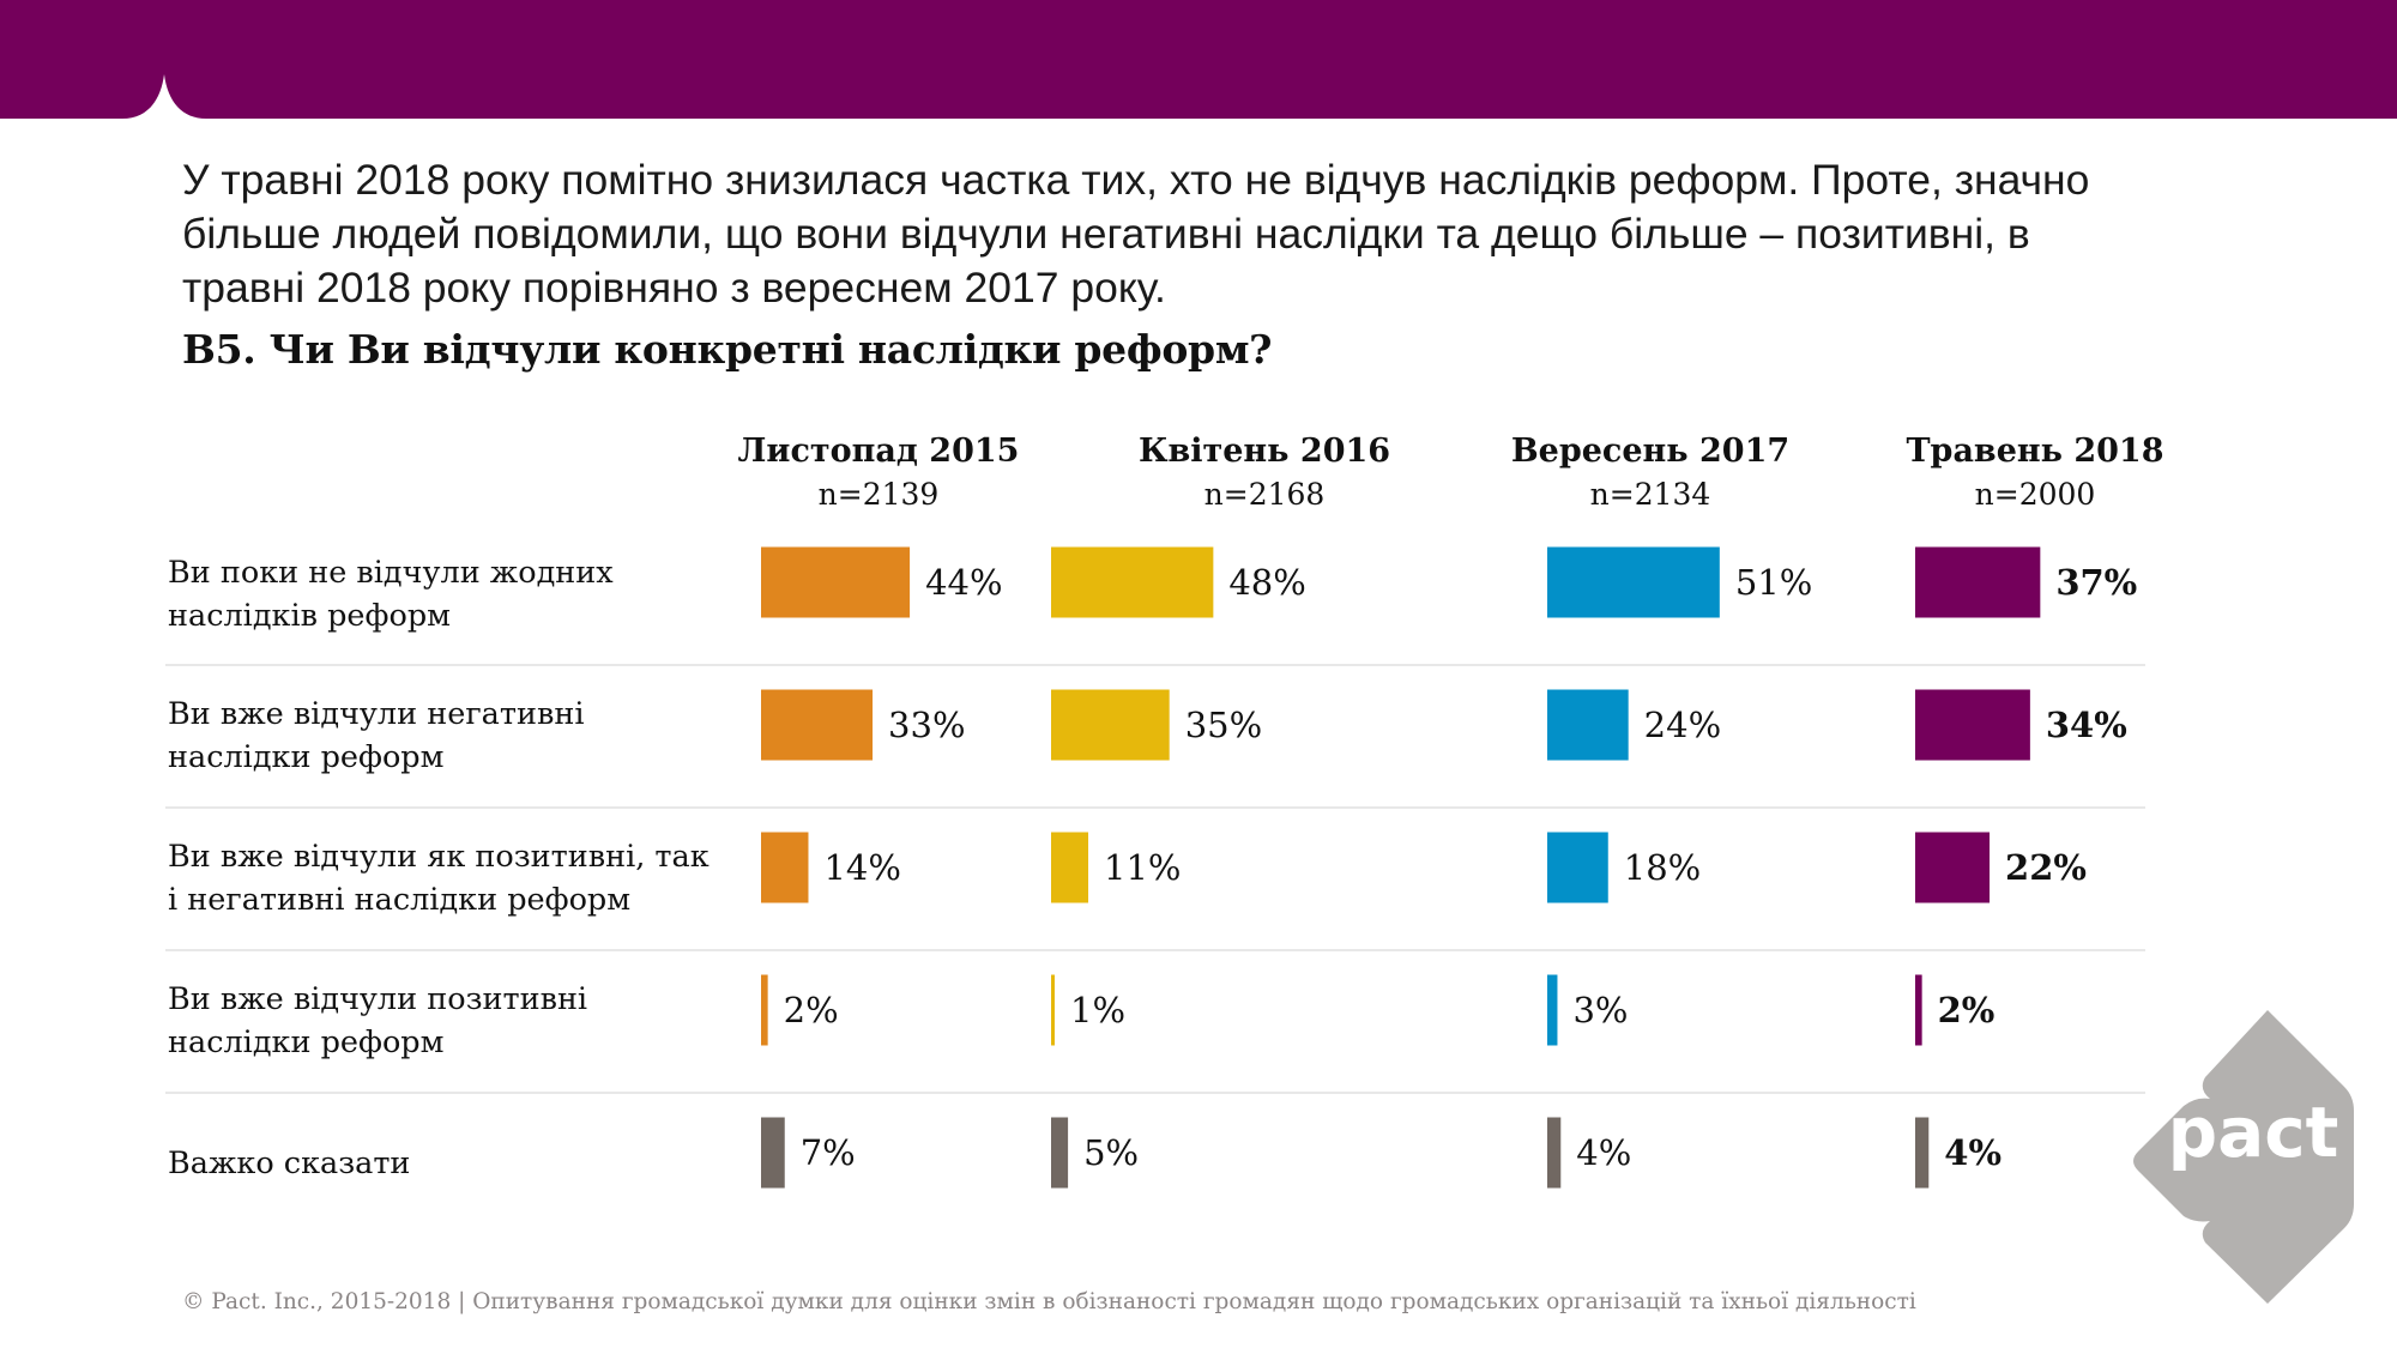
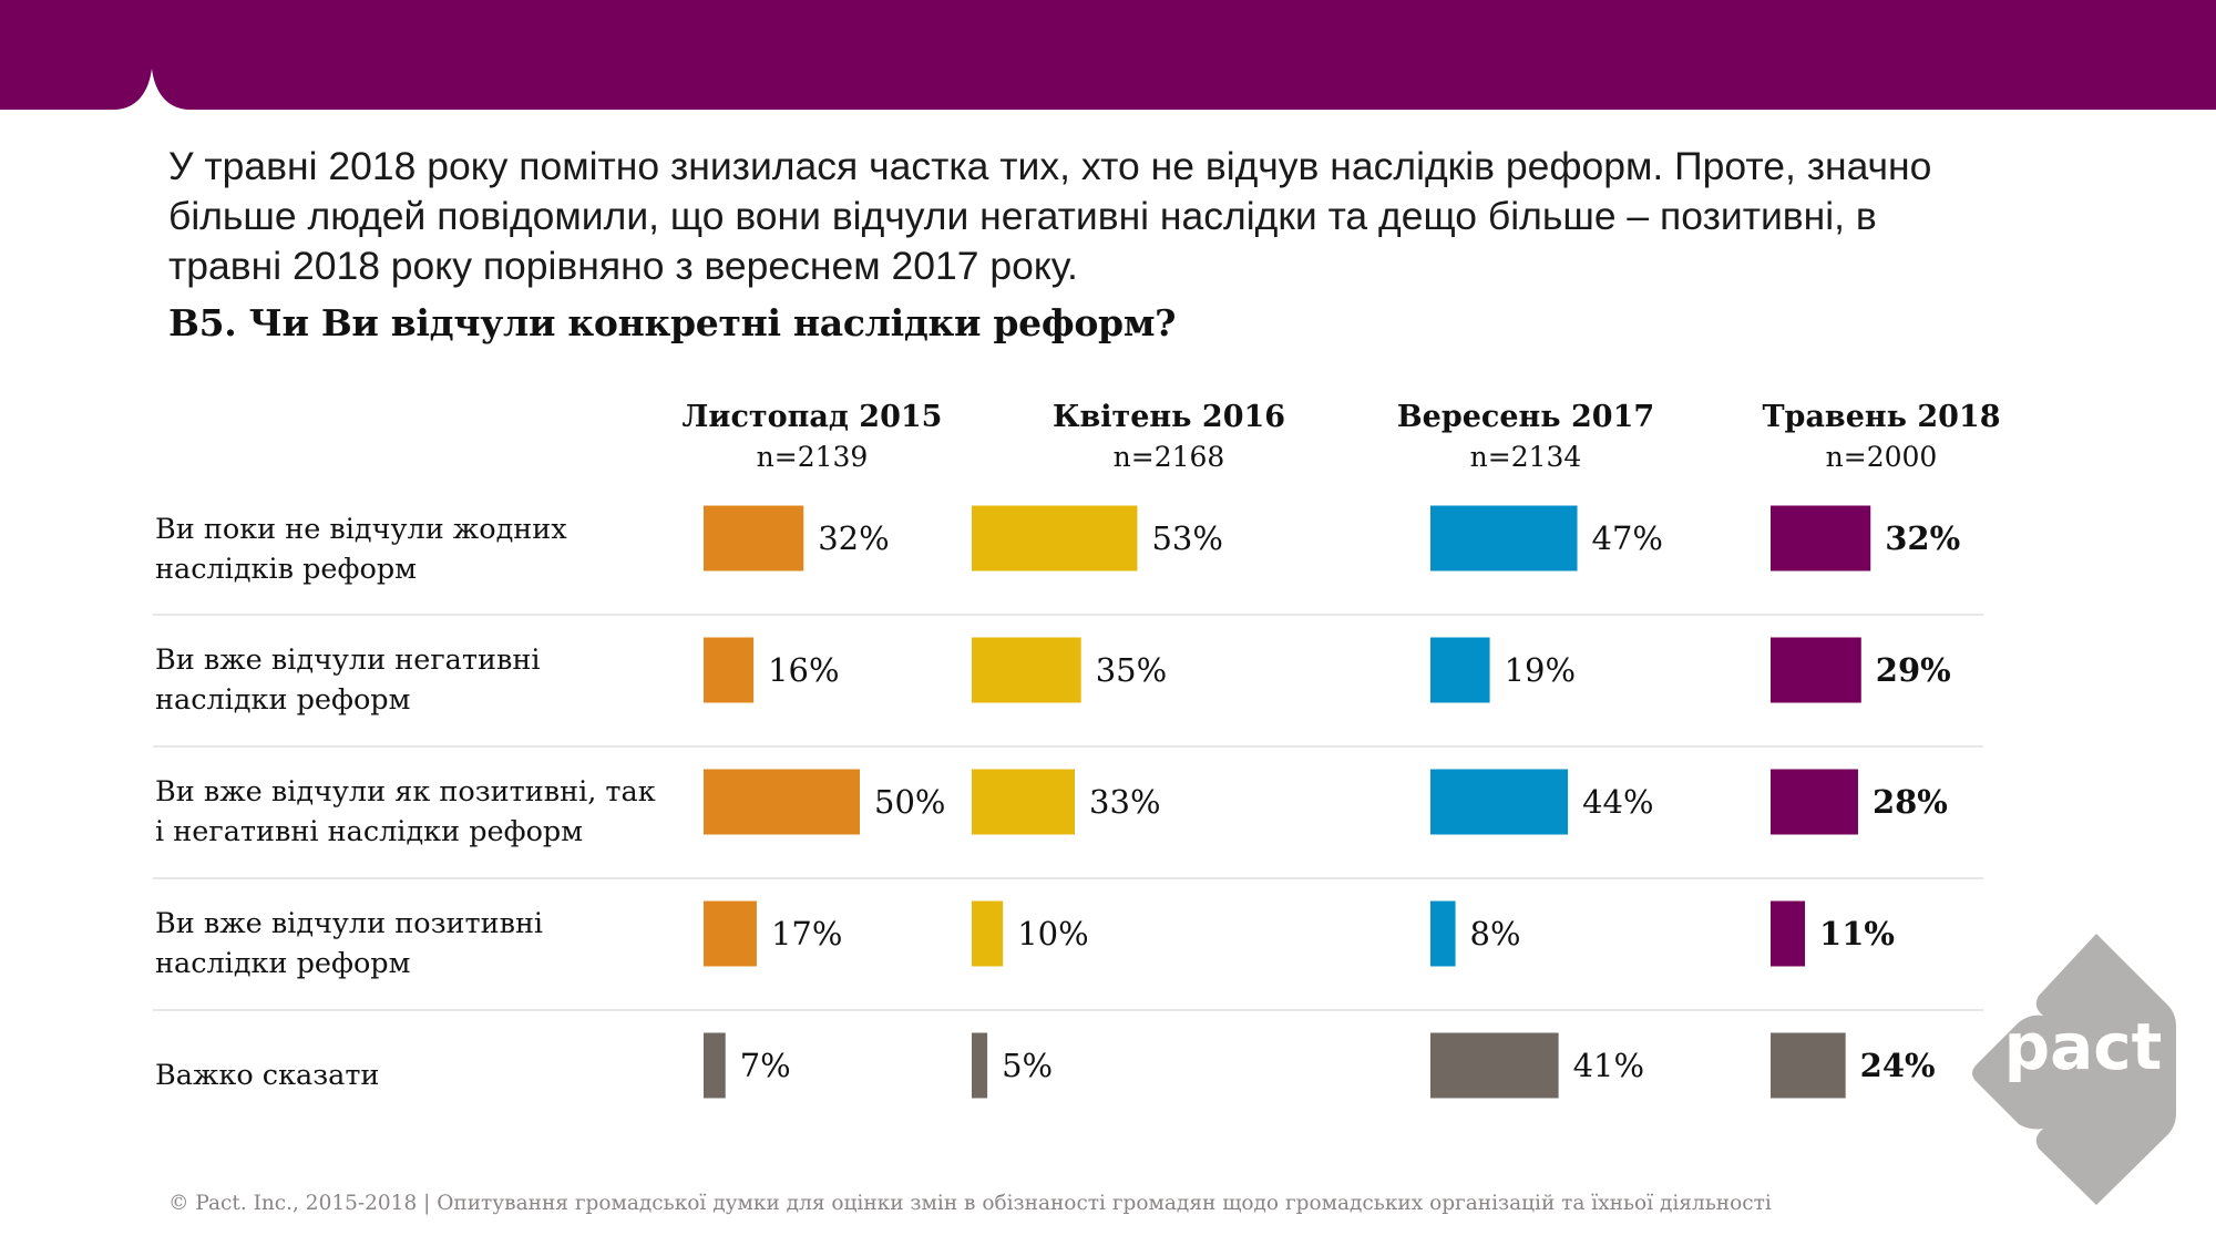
Листопад 2015/Ви поки не відчули жодних наслідків реформ: 44% -> 32%
Квітень 2016/Ви поки не відчули жодних наслідків реформ: 48% -> 53%
Вересень 2017/Ви поки не відчули жодних наслідків реформ: 51% -> 47%
Травень 2018/Ви поки не відчули жодних наслідків реформ: 37% -> 32%
Листопад 2015/Ви вже відчули негативні наслідки реформ: 33% -> 16%
Вересень 2017/Ви вже відчули негативні наслідки реформ: 24% -> 19%
Травень 2018/Ви вже відчули негативні наслідки реформ: 34% -> 29%
Листопад 2015/Ви вже відчули як позитивні, так і негативні наслідки реформ: 14% -> 50%
Квітень 2016/Ви вже відчули як позитивні, так і негативні наслідки реформ: 11% -> 33%
Вересень 2017/Ви вже відчули як позитивні, так і негативні наслідки реформ: 18% -> 44%
Травень 2018/Ви вже відчули як позитивні, так і негативні наслідки реформ: 22% -> 28%
Листопад 2015/Ви вже відчули позитивні наслідки реформ: 2% -> 17%
Квітень 2016/Ви вже відчули позитивні наслідки реформ: 1% -> 10%
Вересень 2017/Ви вже відчули позитивні наслідки реформ: 3% -> 8%
Травень 2018/Ви вже відчули позитивні наслідки реформ: 2% -> 11%
Вересень 2017/Важко сказати: 4% -> 41%
Травень 2018/Важко сказати: 4% -> 24%
